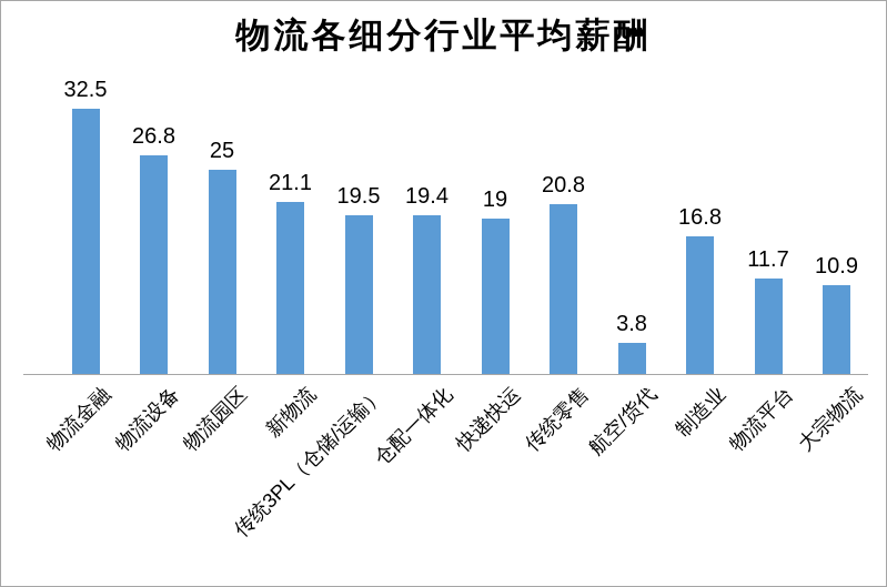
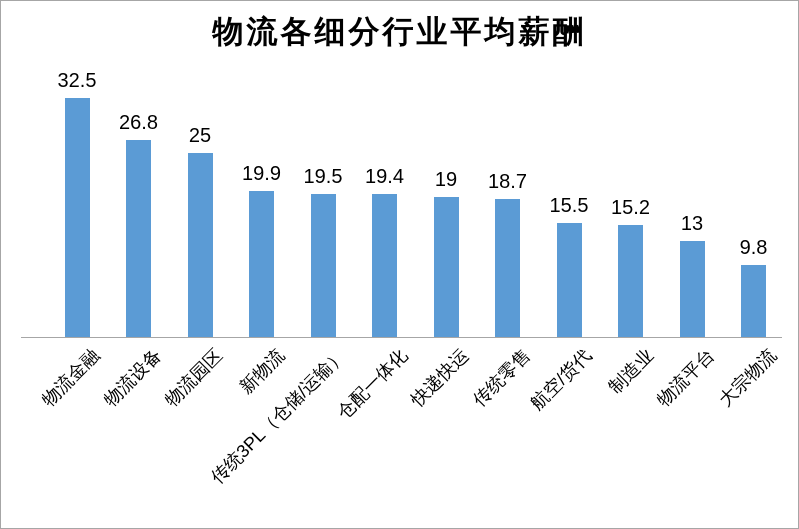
新物流: 21.1 -> 19.9
传统零售: 20.8 -> 18.7
航空/货代: 3.8 -> 15.5
制造业: 16.8 -> 15.2
物流平台: 11.7 -> 13
大宗物流: 10.9 -> 9.8
